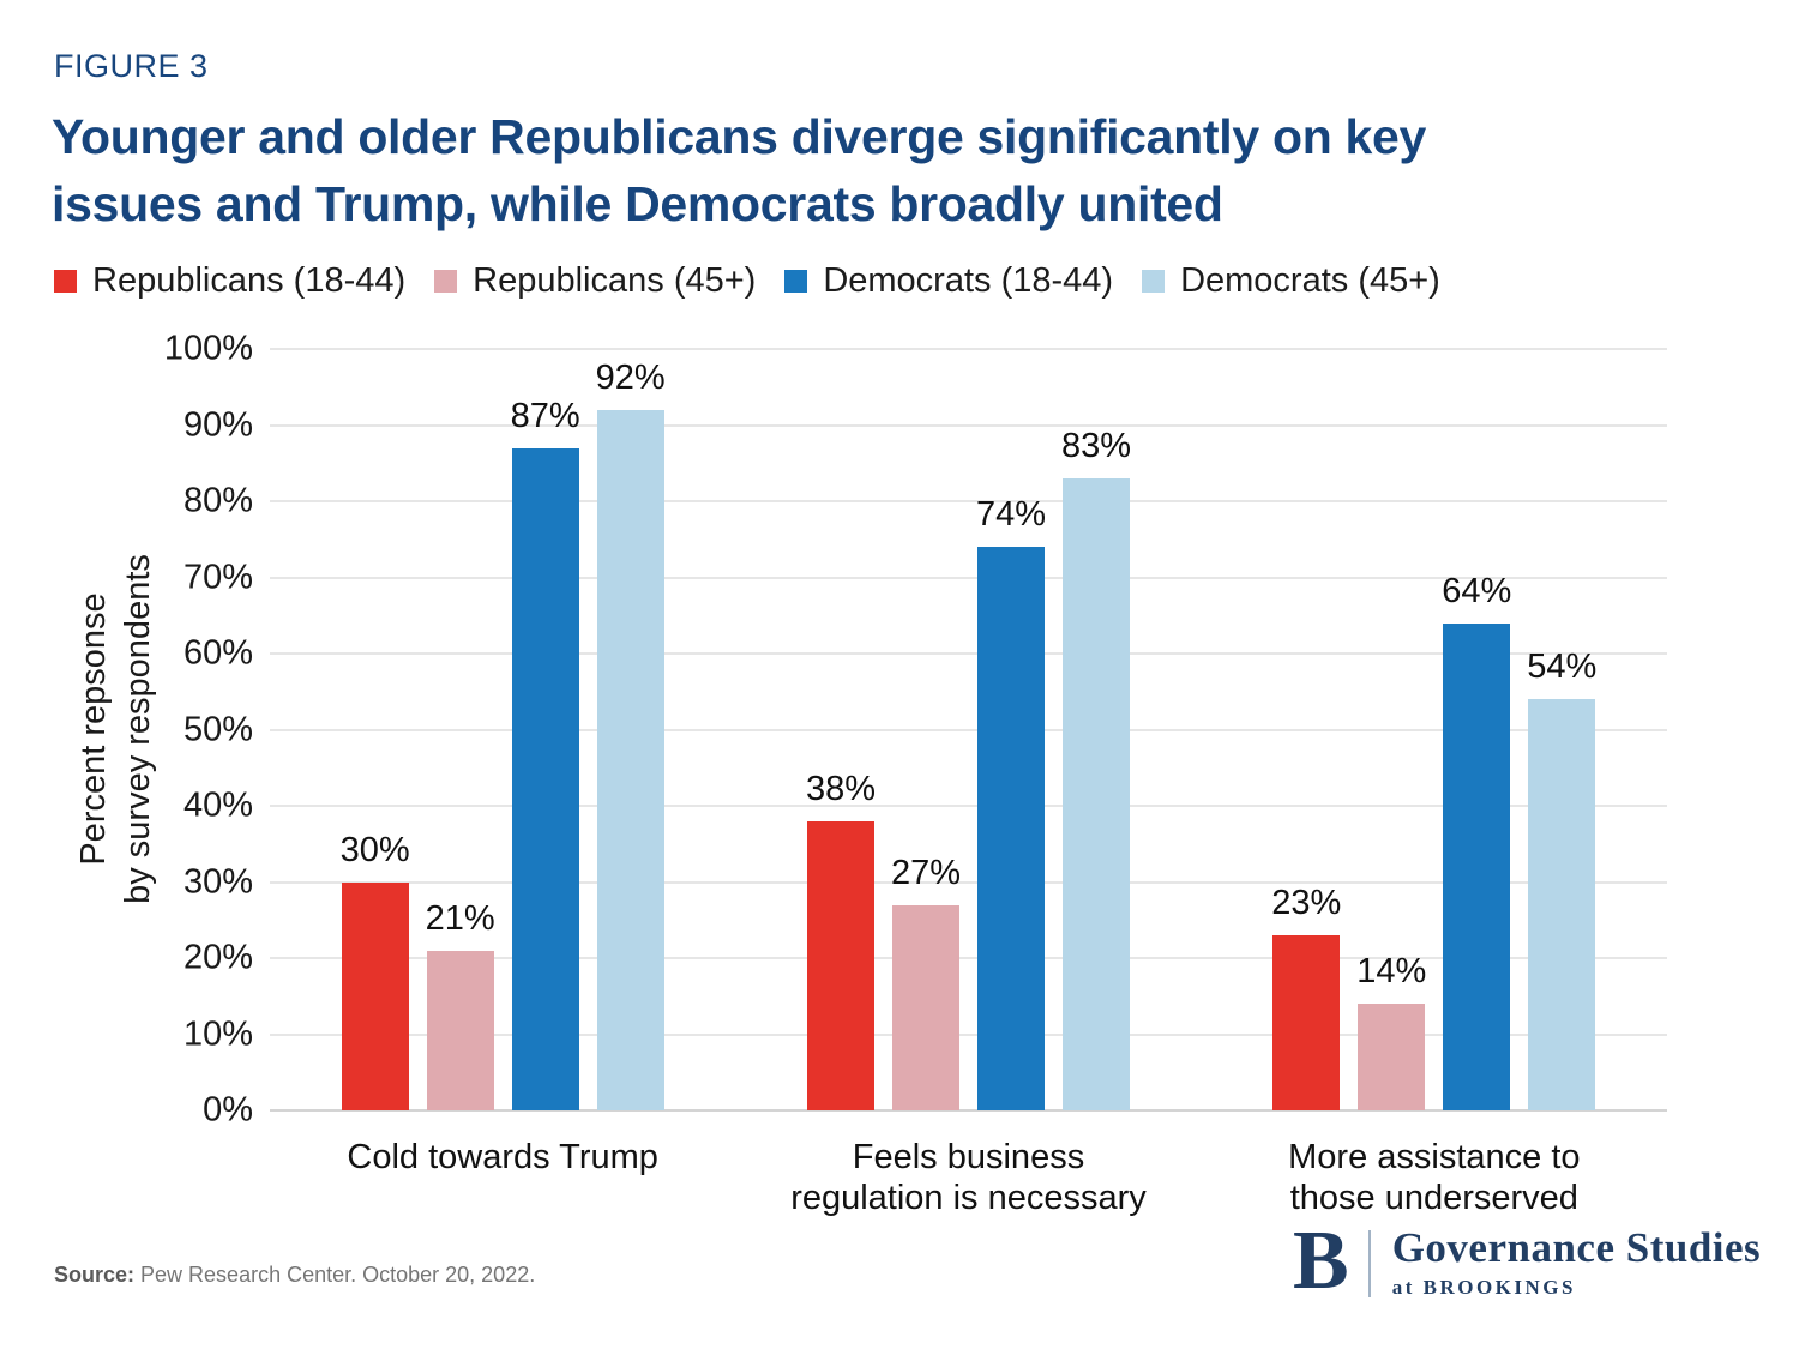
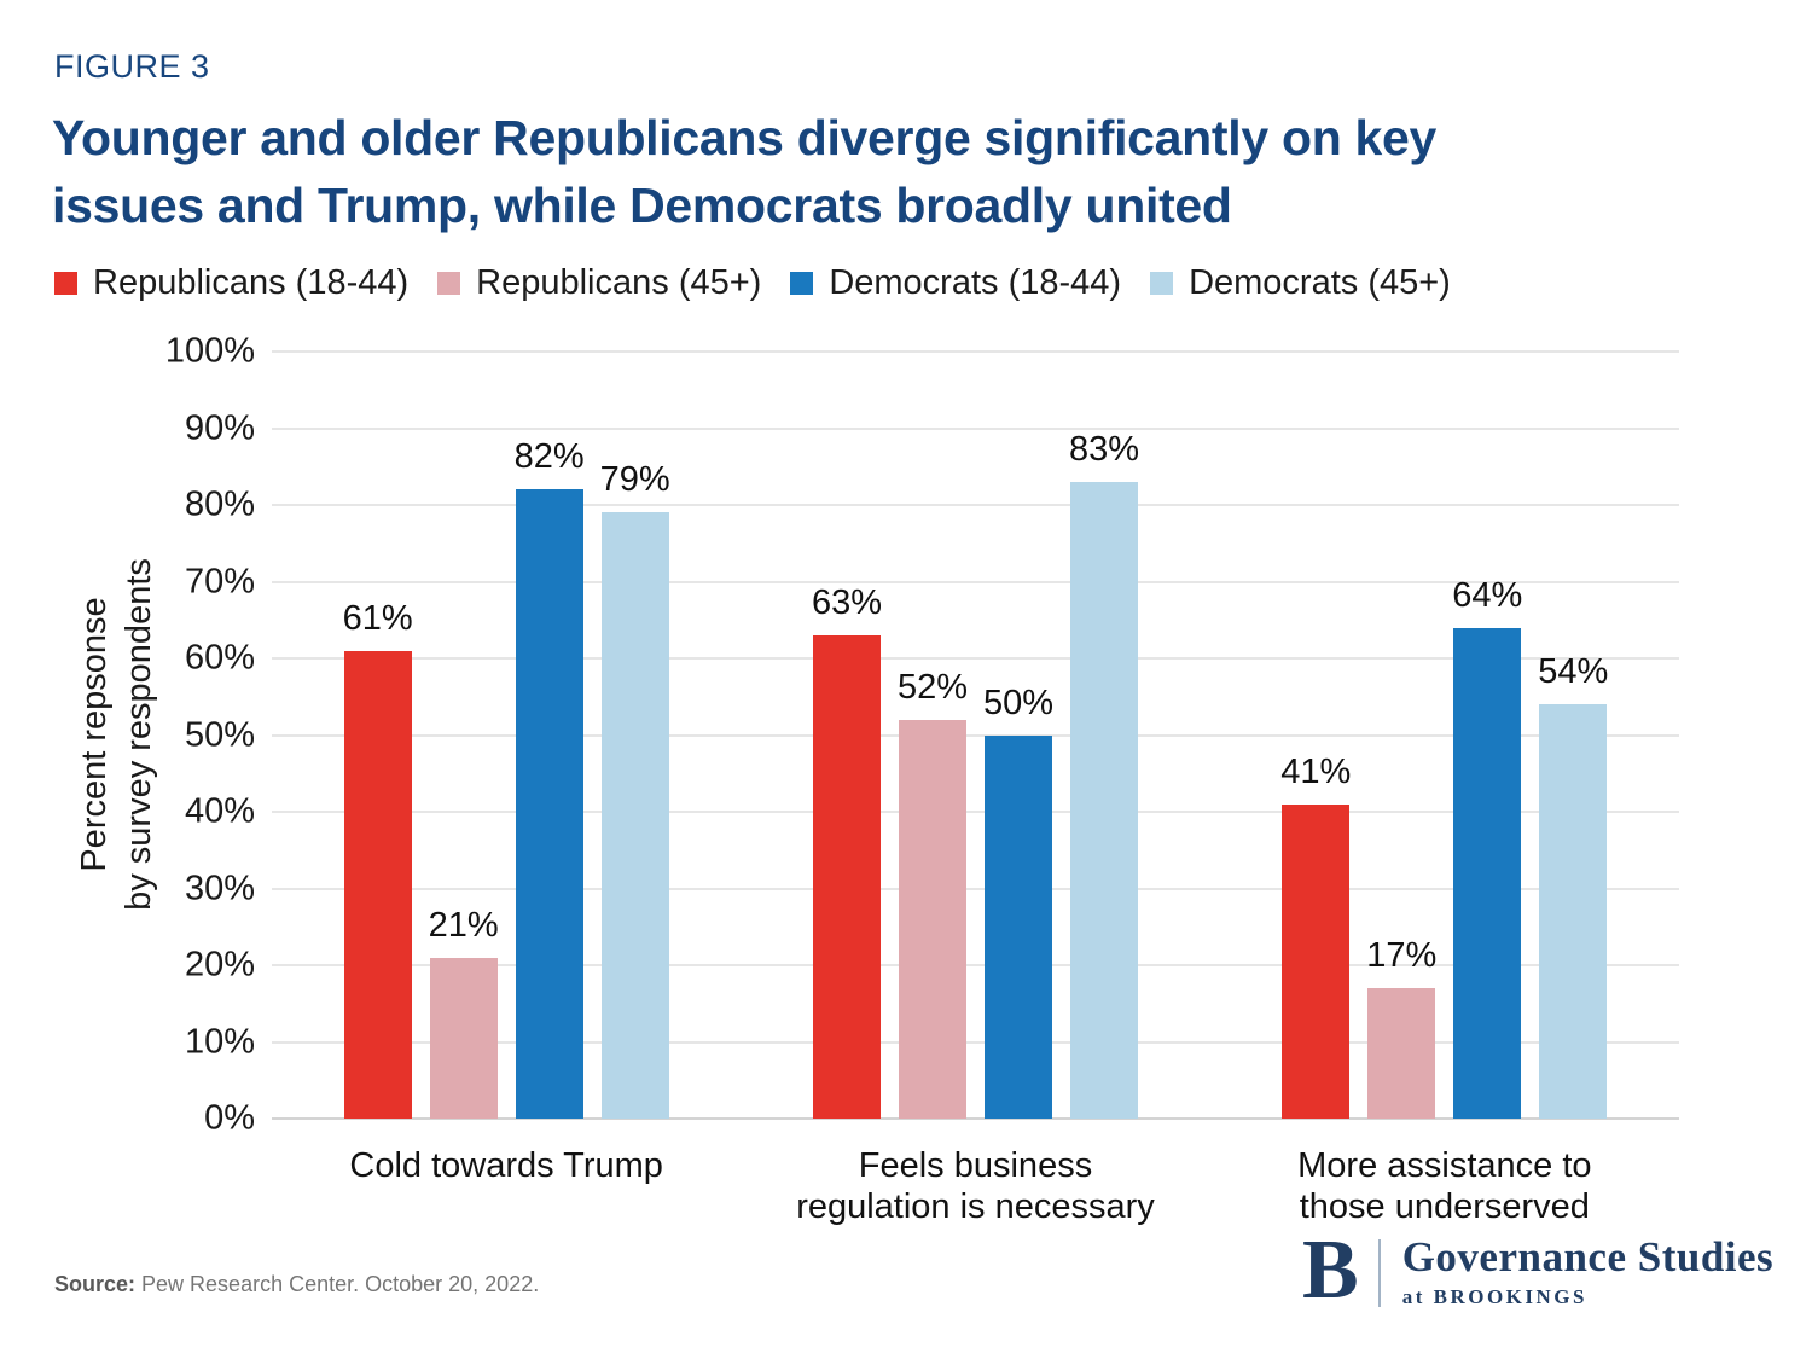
Republicans (18-44)/Cold towards Trump: 30% -> 61%
Democrats (18-44)/Cold towards Trump: 87% -> 82%
Democrats (45+)/Cold towards Trump: 92% -> 79%
Republicans (18-44)/Feels business regulation is necessary: 38% -> 63%
Republicans (45+)/Feels business regulation is necessary: 27% -> 52%
Democrats (18-44)/Feels business regulation is necessary: 74% -> 50%
Republicans (18-44)/More assistance to those underserved: 23% -> 41%
Republicans (45+)/More assistance to those underserved: 14% -> 17%
